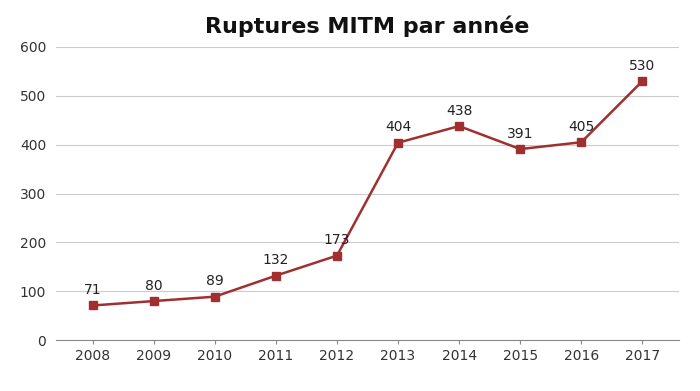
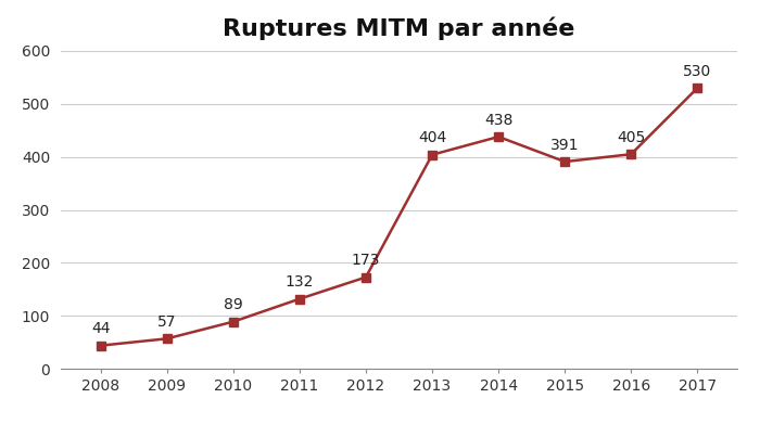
2008: 71 -> 44
2009: 80 -> 57
